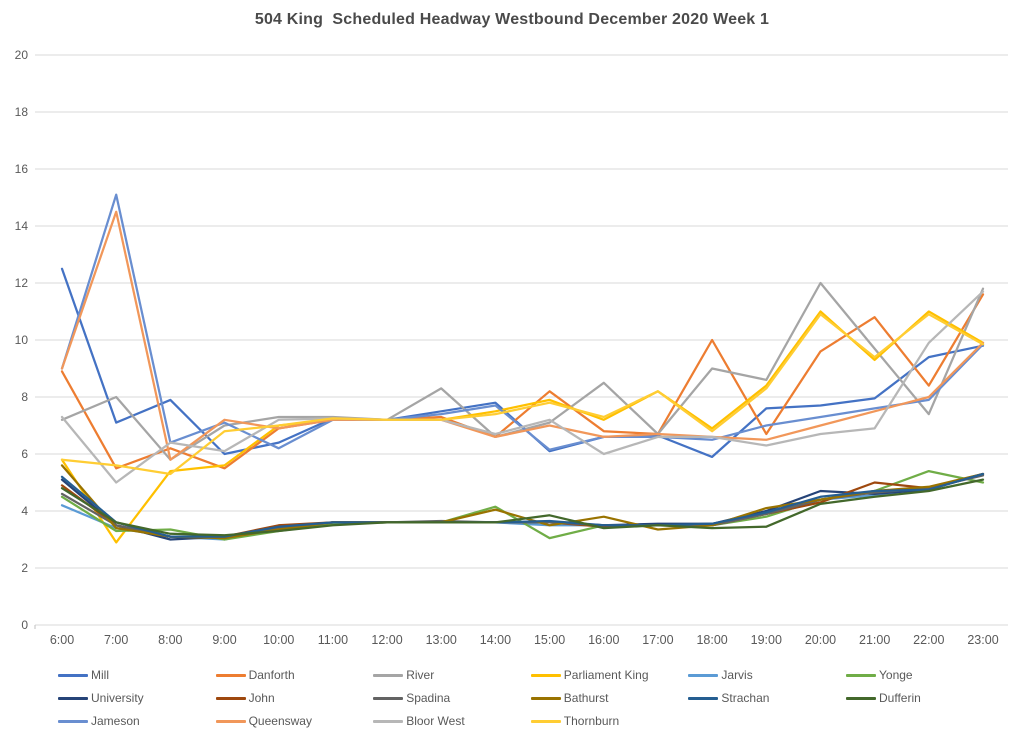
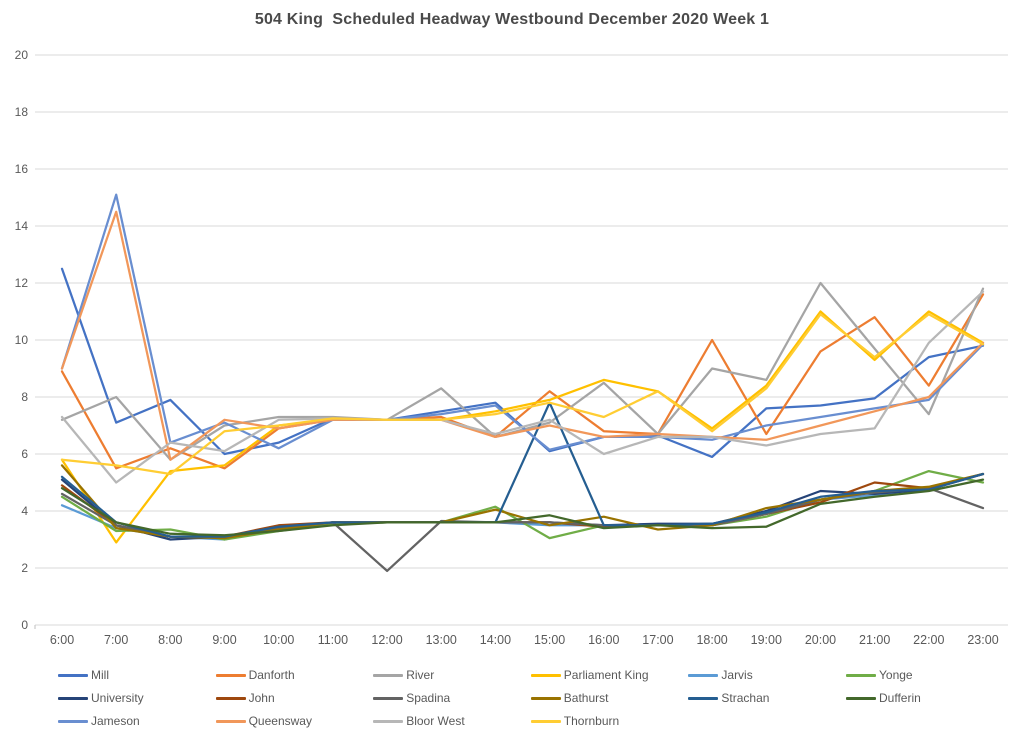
Spadina/12:00: 3.6 -> 1.9
Strachan/15:00: 3.6 -> 7.8
Parliament King/16:00: 7.2 -> 8.6
Spadina/23:00: 5.2 -> 4.1
